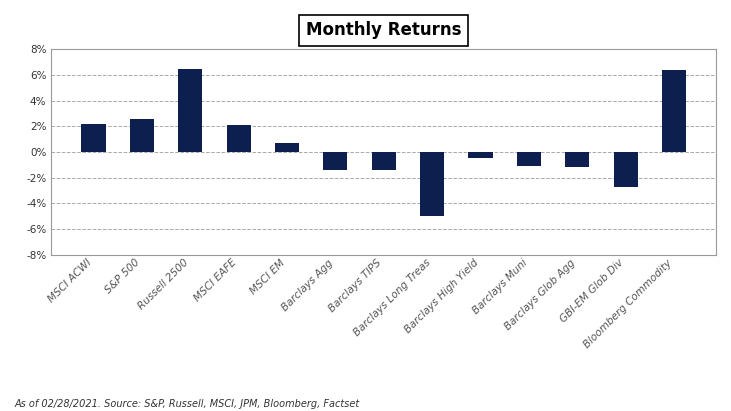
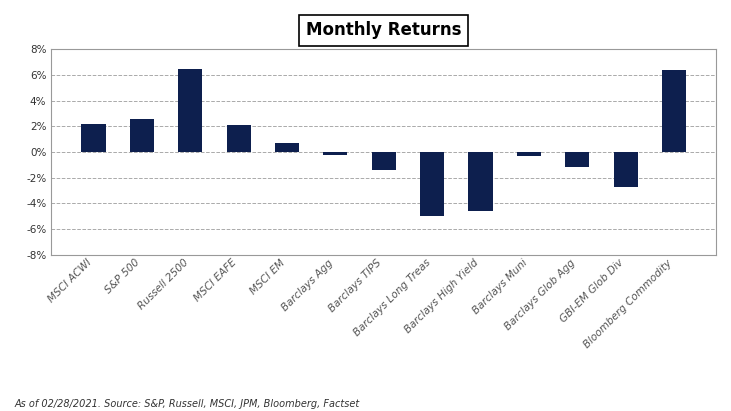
Barclays Agg: -1.4% -> -0.2%
Barclays High Yield: -0.5% -> -4.6%
Barclays Muni: -1.1% -> -0.3%
